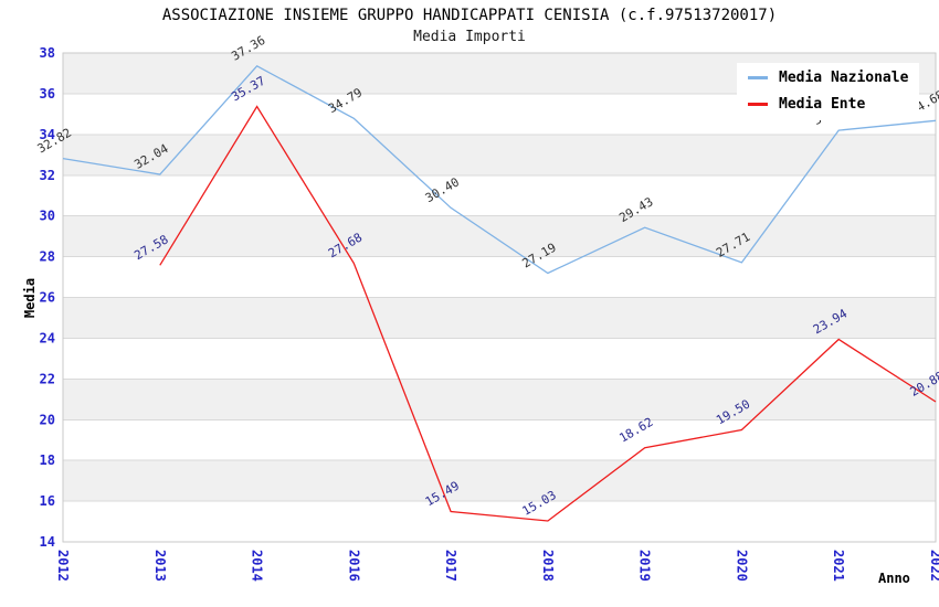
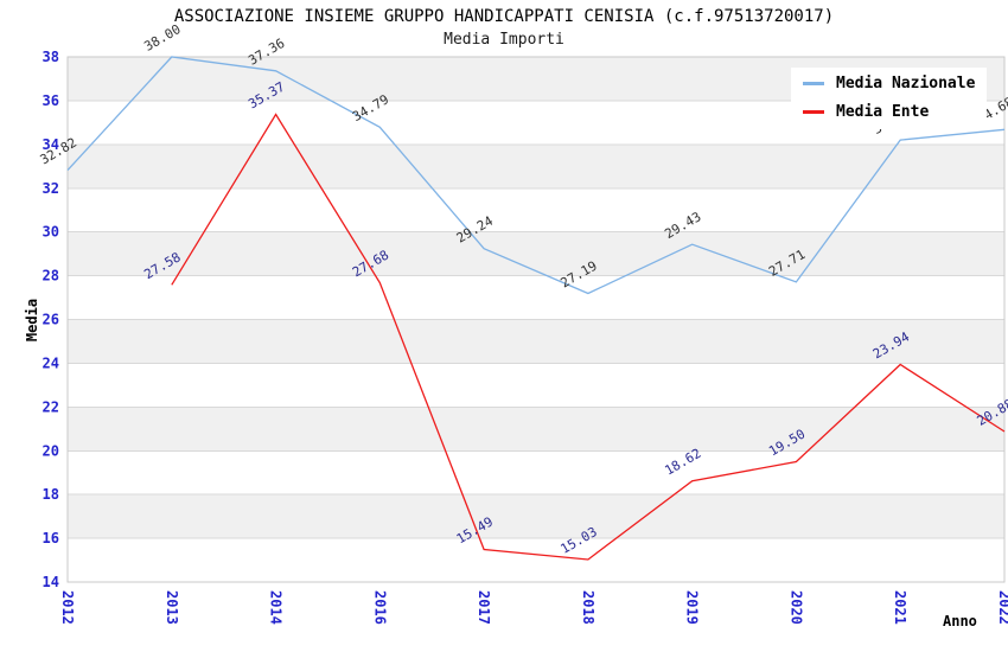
Media Nazionale/2013: 32.04 -> 38.00
Media Nazionale/2017: 30.40 -> 29.24
